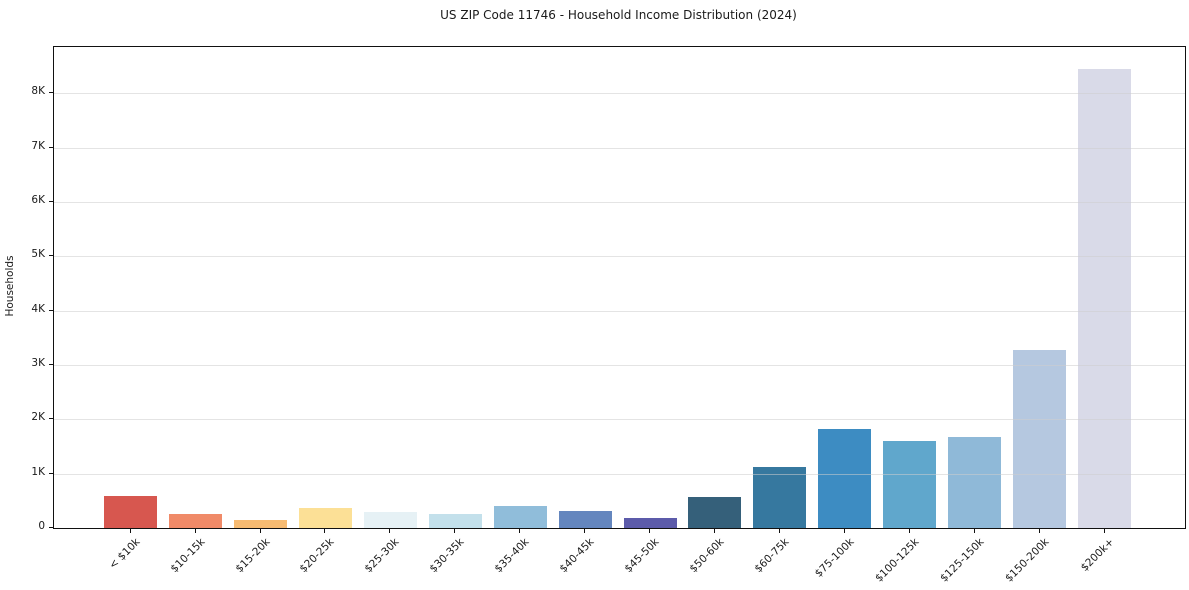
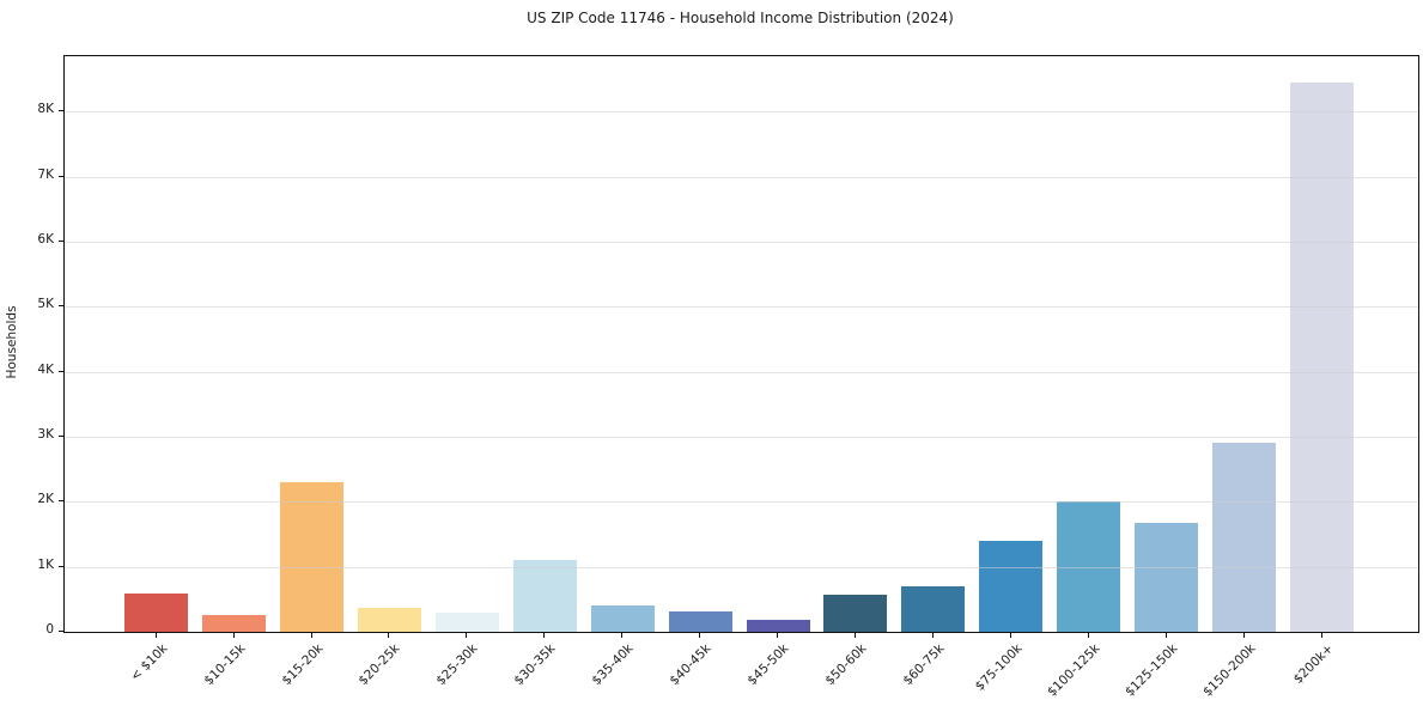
$15-20k: 0.1K -> 2.3K
$30-35k: 0.3K -> 1.1K
$60-75k: 1.1K -> 0.7K
$75-100k: 1.8K -> 1.4K
$100-125k: 1.6K -> 2.0K
$150-200k: 3.3K -> 2.9K
